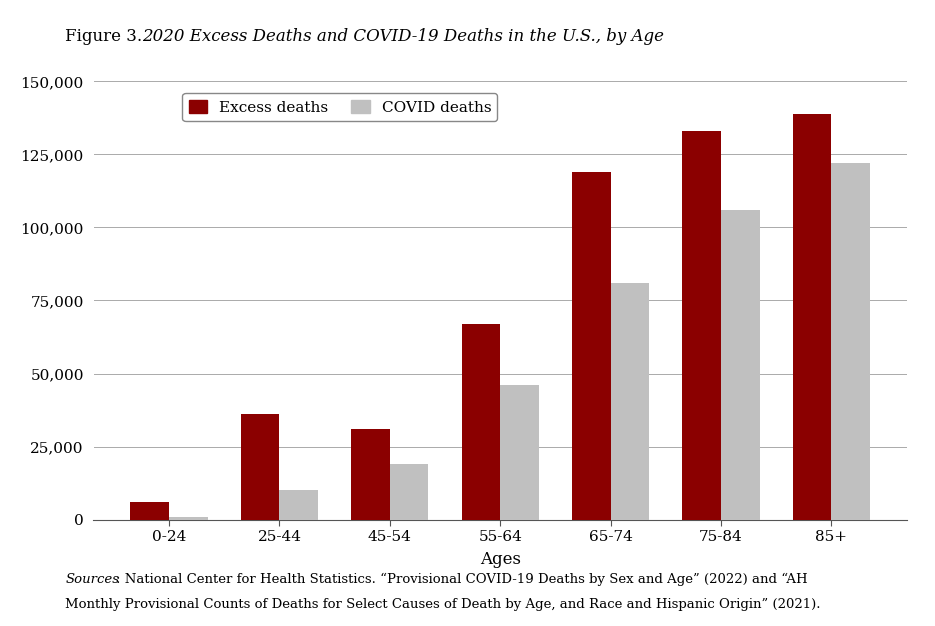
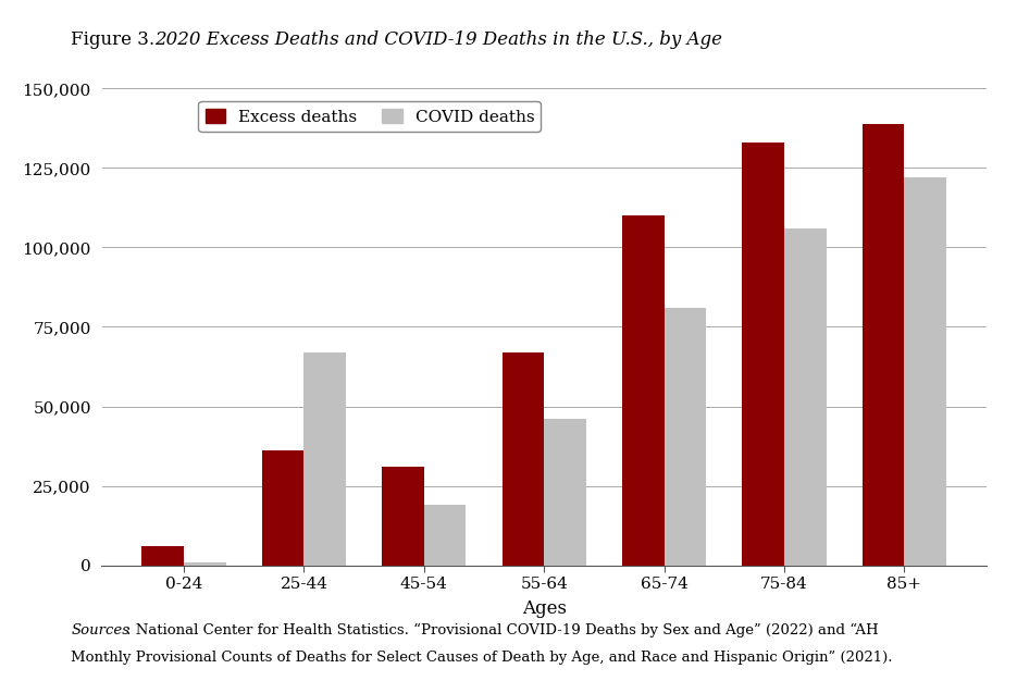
COVID deaths/25-44: 10,000 -> 67,000
Excess deaths/65-74: 119,000 -> 110,000
